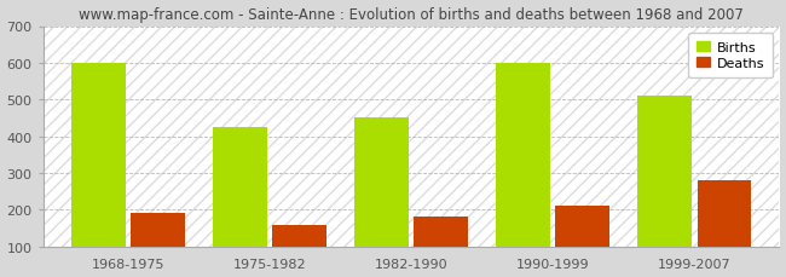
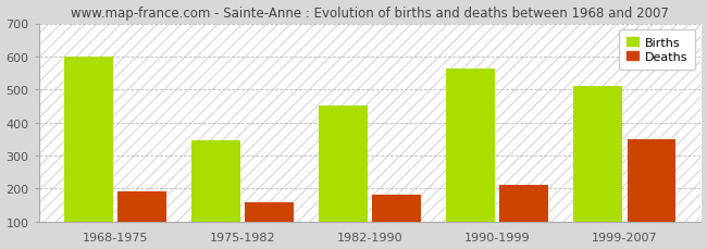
Births/1975-1982: 425 -> 345
Births/1990-1999: 600 -> 565
Deaths/1999-2007: 280 -> 350
